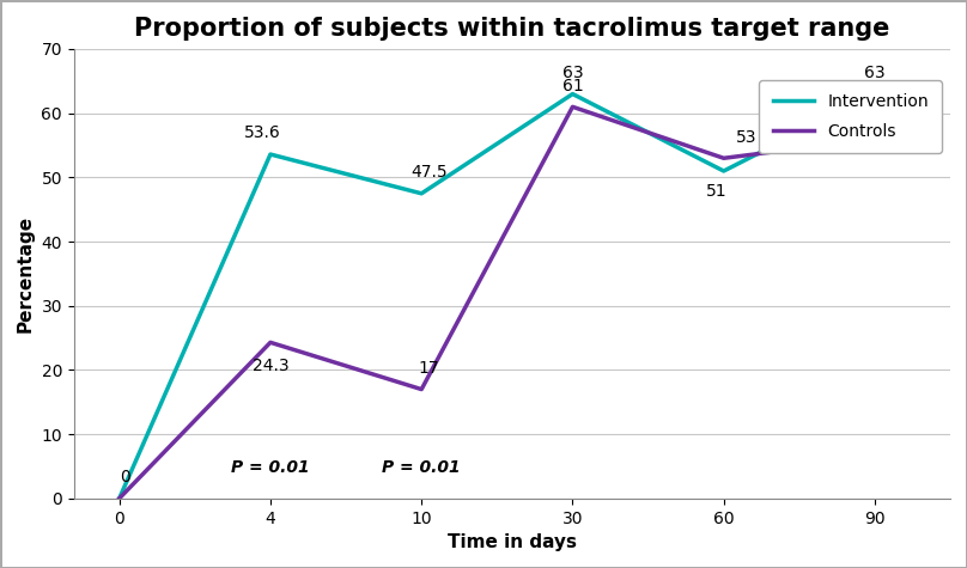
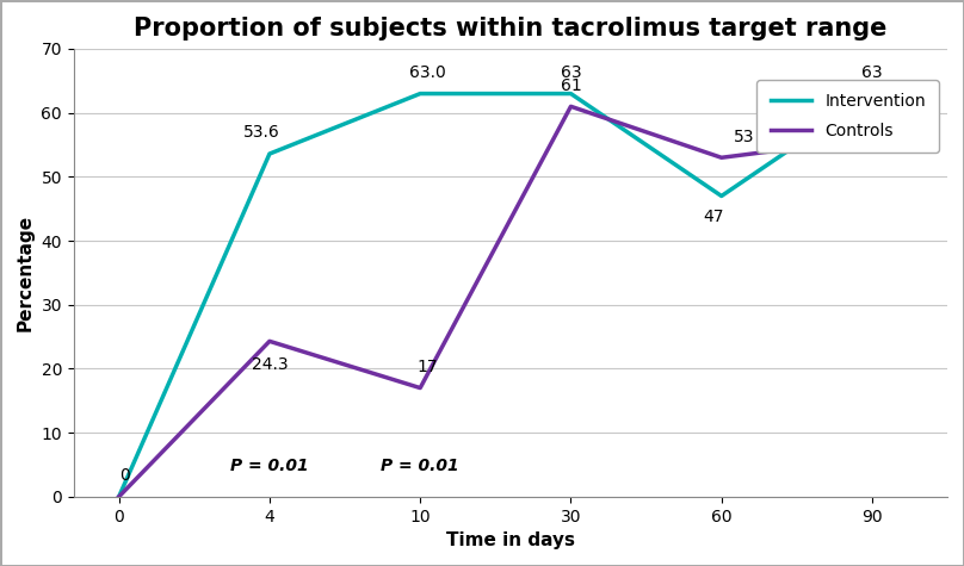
Intervention/10: 47.5 -> 63.0
Intervention/60: 51 -> 47
